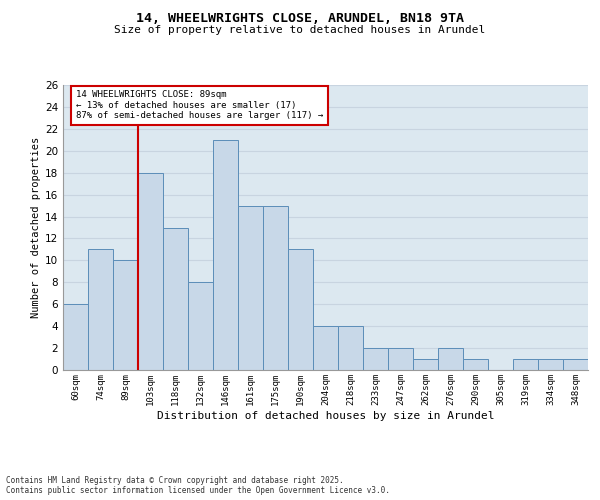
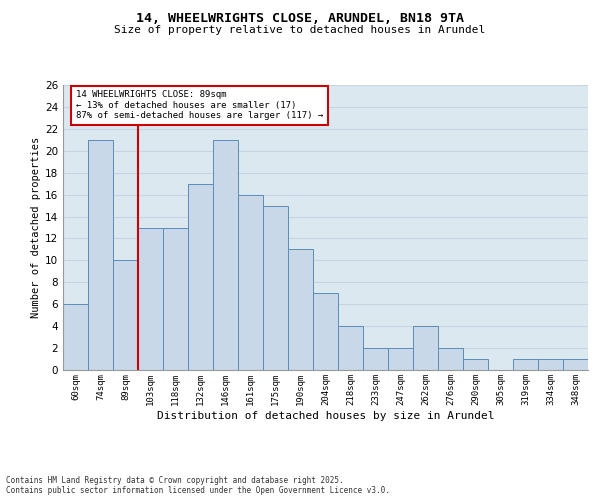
74sqm: 11 -> 21
103sqm: 18 -> 13
132sqm: 8 -> 17
161sqm: 15 -> 16
204sqm: 4 -> 7
262sqm: 1 -> 4
